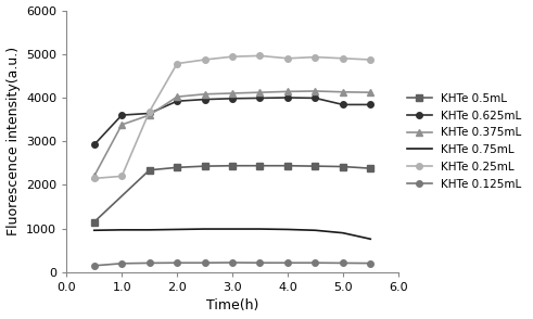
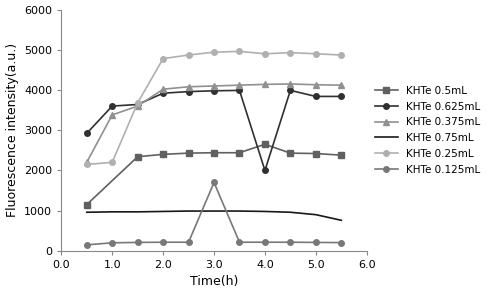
KHTe 0.125mL/3.0: 220 -> 1700
KHTe 0.5mL/4.0: 2440 -> 2650
KHTe 0.625mL/4.0: 4000 -> 2000
